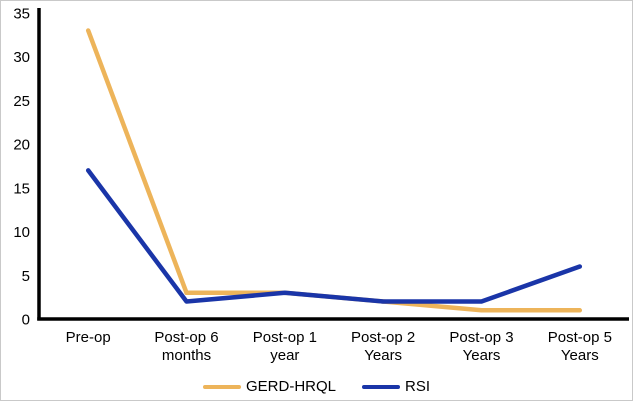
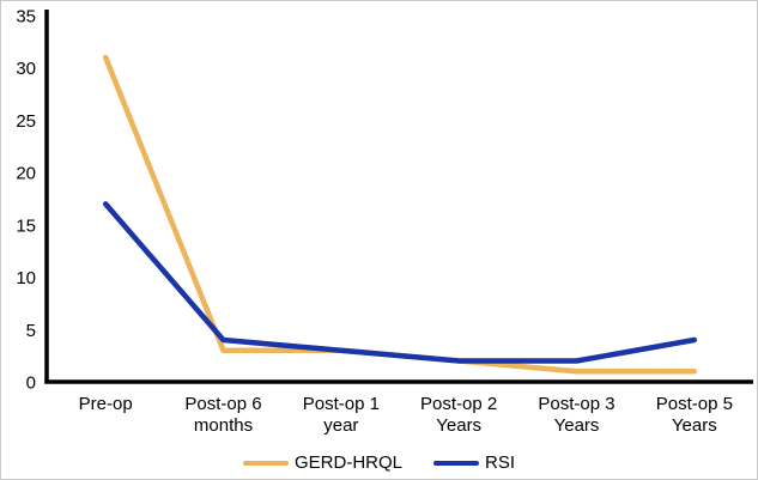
GERD-HRQL/Pre-op: 33 -> 31
RSI/Post-op 6 months: 2 -> 4
RSI/Post-op 5 Years: 6 -> 4
